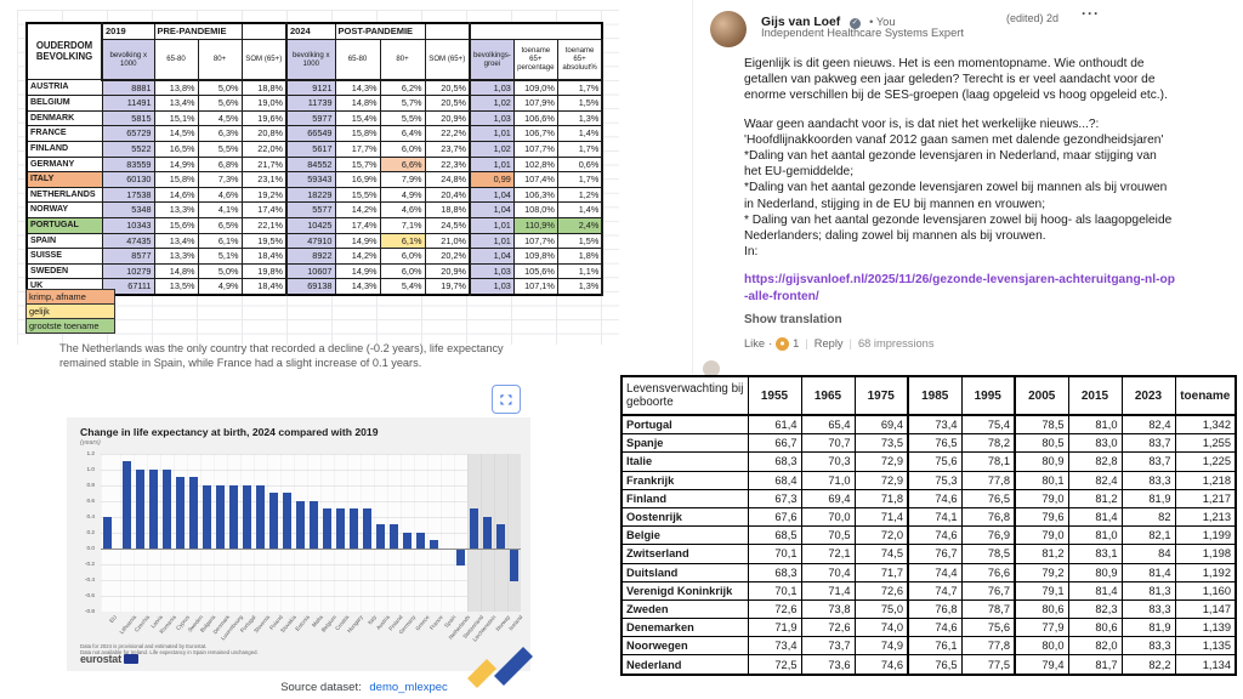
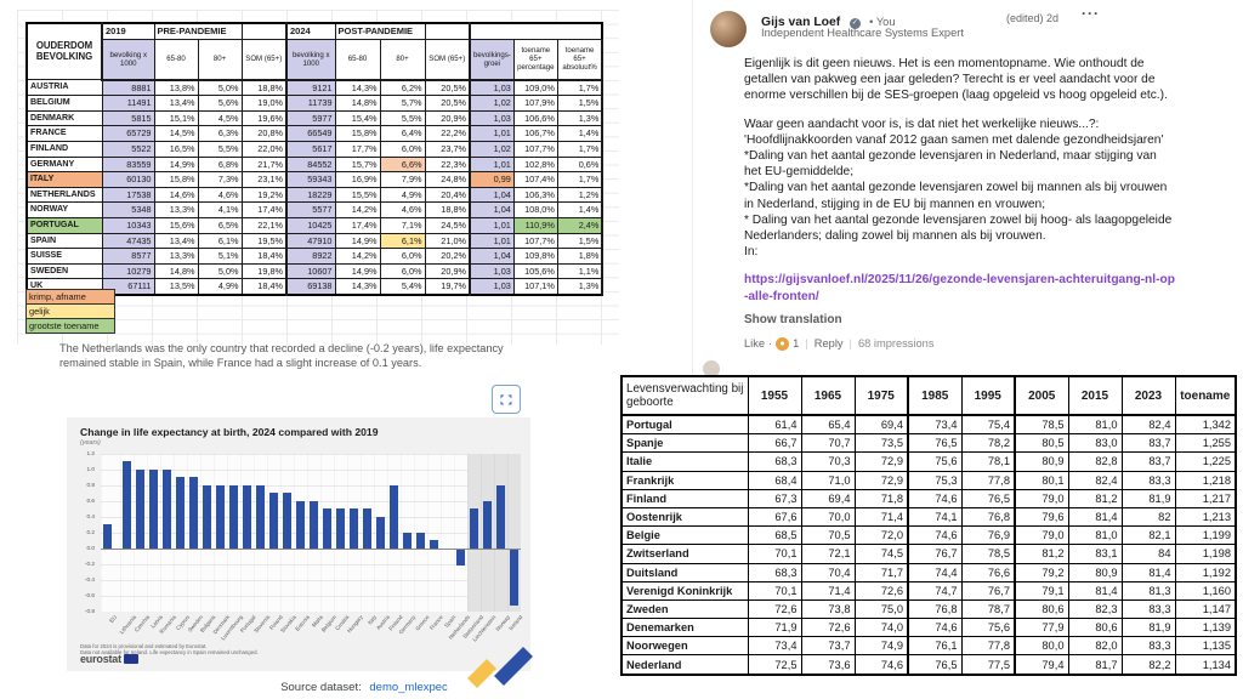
EU: 0.4 -> 0.3
Austria: 0.3 -> 0.4
Finland: 0.3 -> 0.8
Liechtenstein: 0.4 -> 0.6
Norway: 0.3 -> 0.8
Iceland: -0.4 -> -0.7
